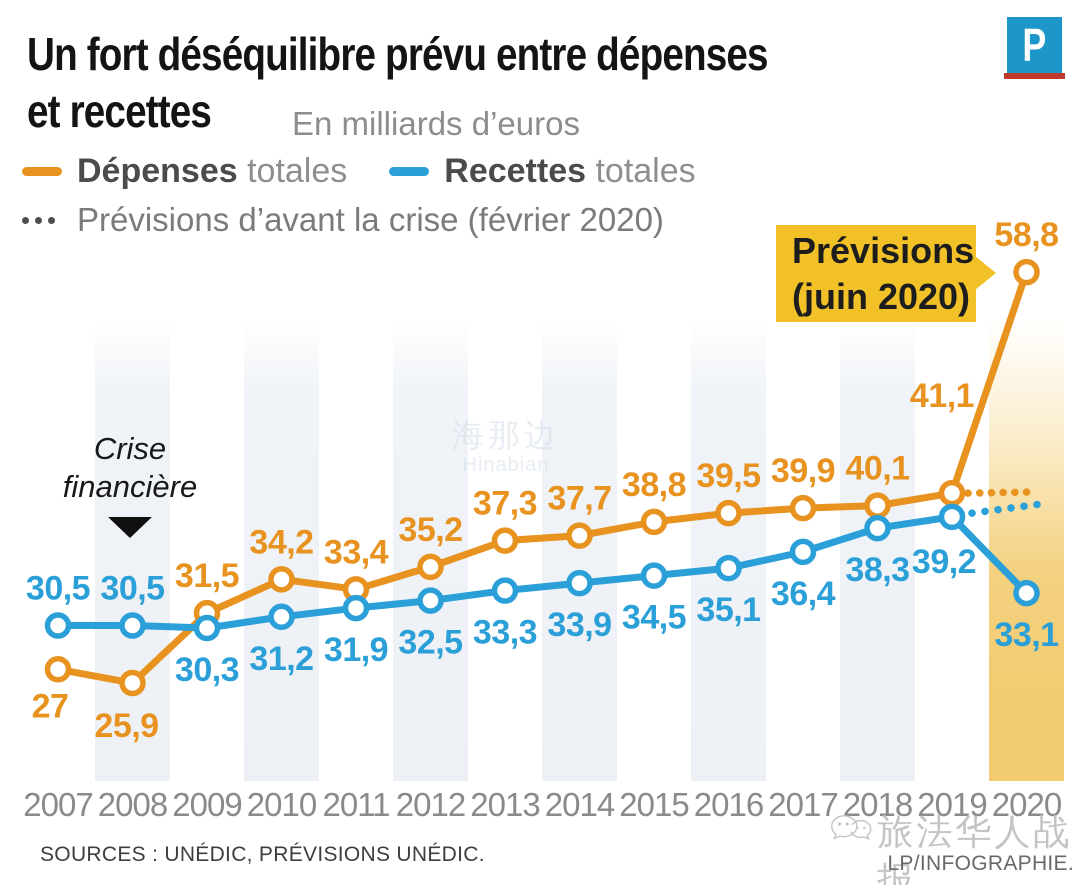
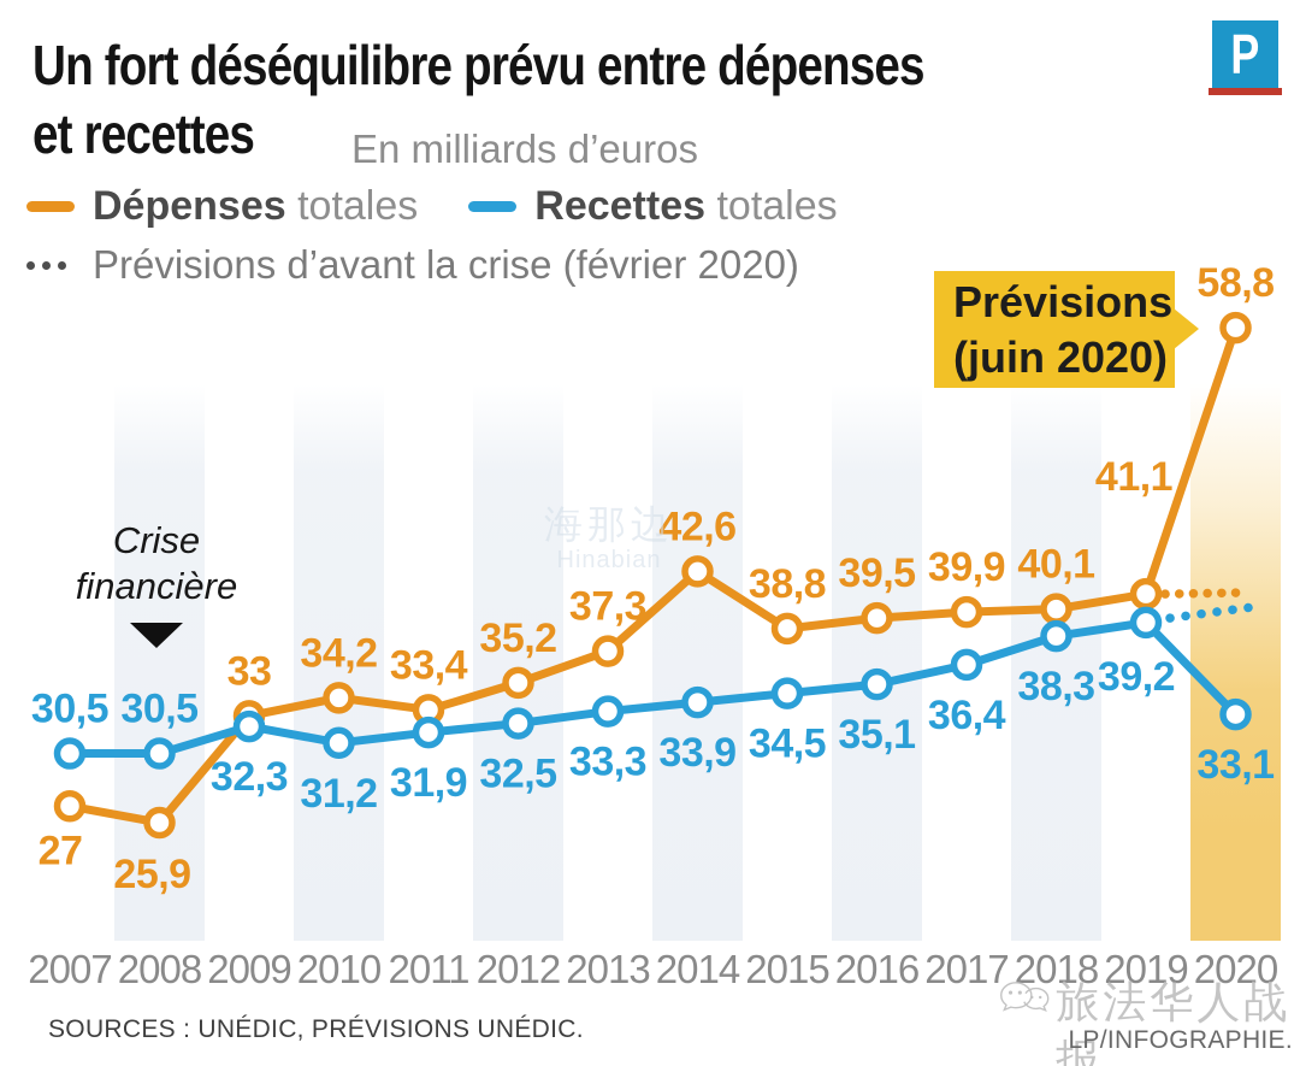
Dépenses totales/2009: 31,5 -> 33
Recettes totales/2009: 30,3 -> 32,3
Dépenses totales/2014: 37,7 -> 42,6
